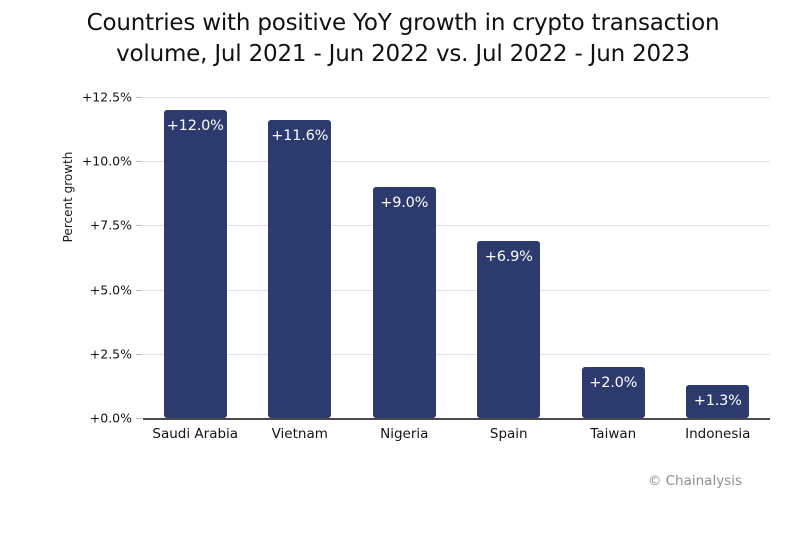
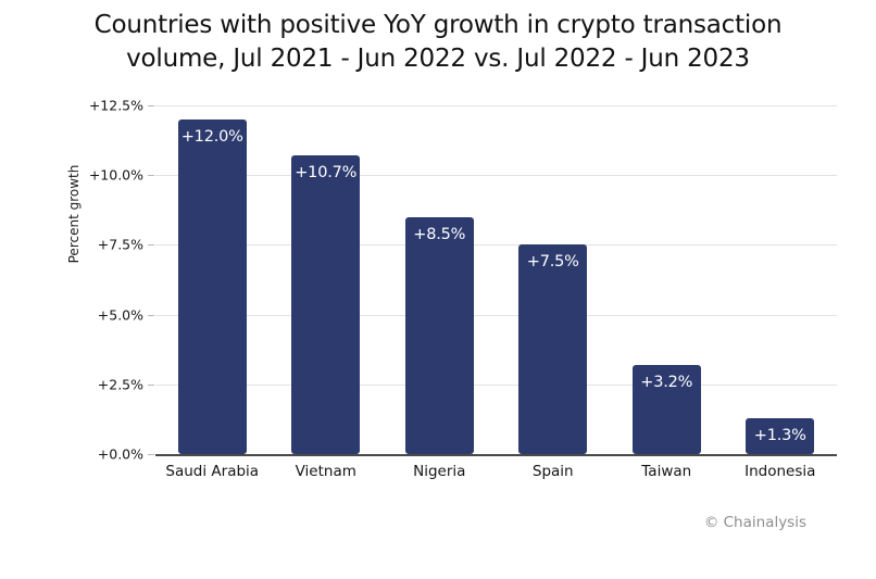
Vietnam: +11.6% -> +10.7%
Nigeria: +9.0% -> +8.5%
Spain: +6.9% -> +7.5%
Taiwan: +2.0% -> +3.2%
